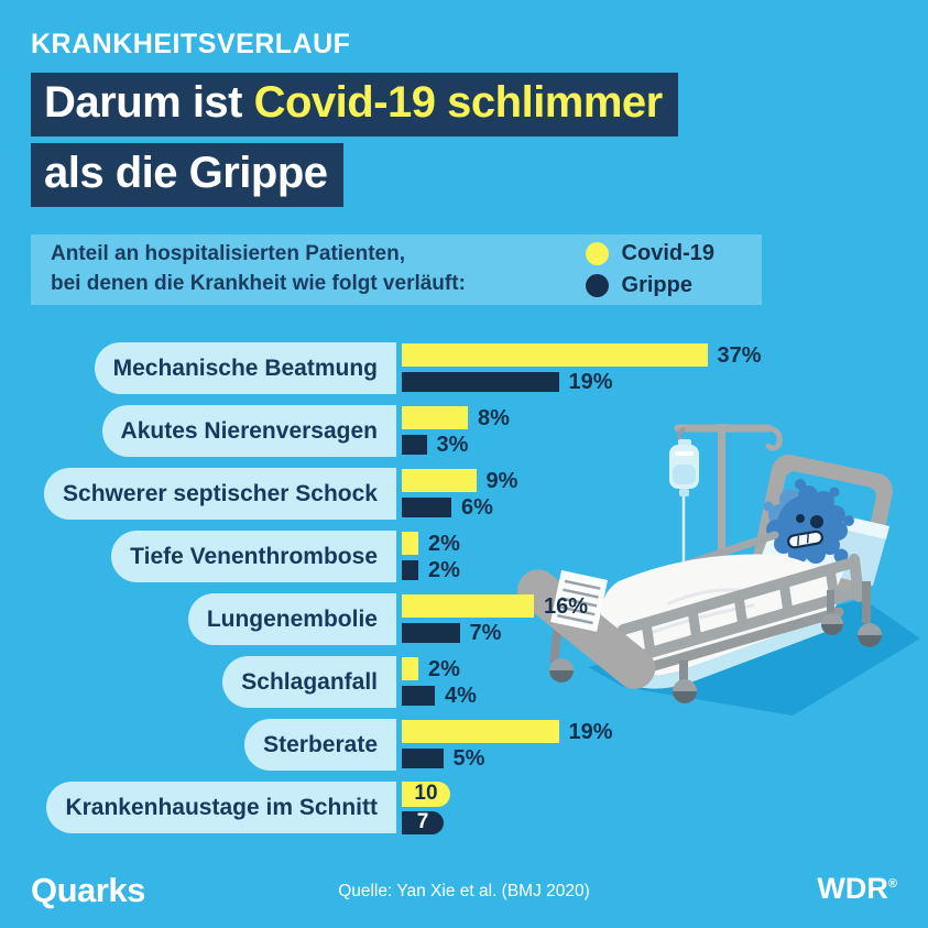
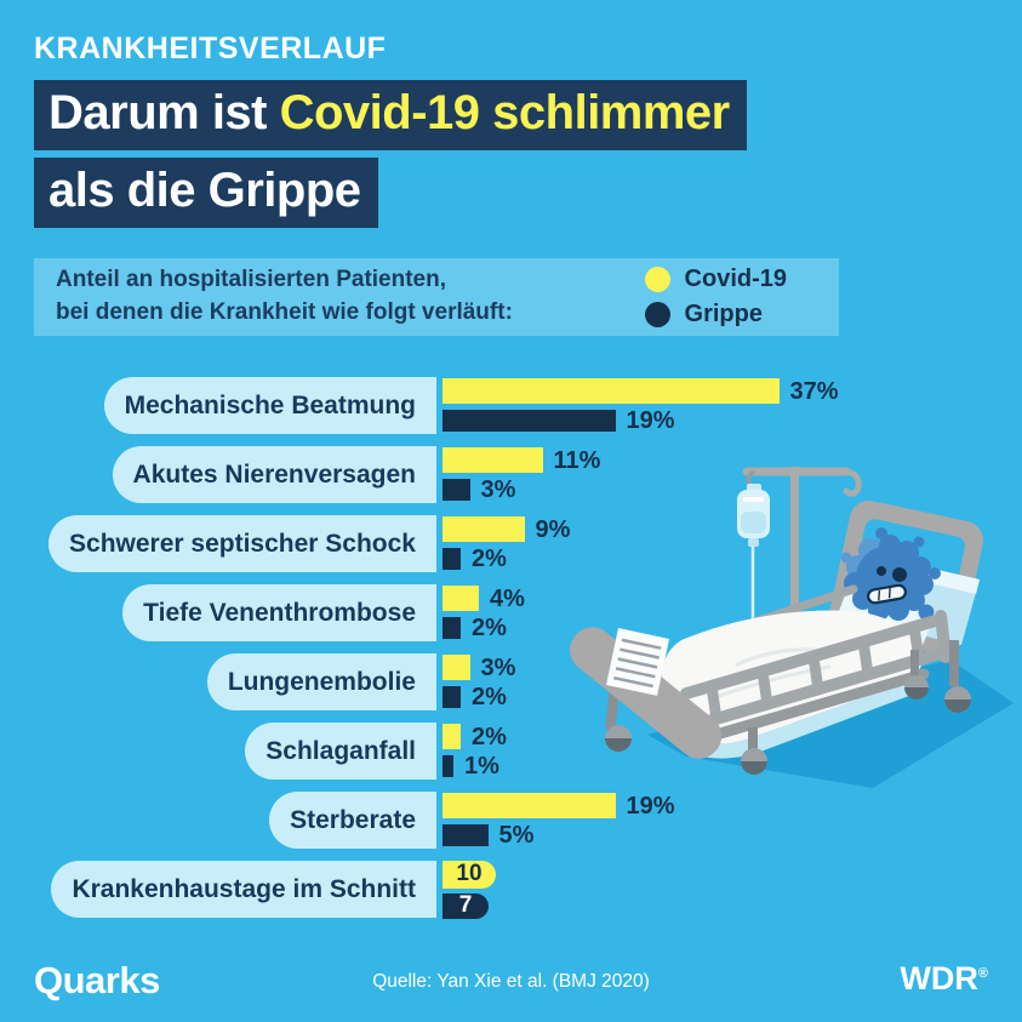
Covid-19/Akutes Nierenversagen: 8% -> 11%
Grippe/Schwerer septischer Schock: 6% -> 2%
Covid-19/Tiefe Venenthrombose: 2% -> 4%
Covid-19/Lungenembolie: 16% -> 3%
Grippe/Lungenembolie: 7% -> 2%
Grippe/Schlaganfall: 4% -> 1%
